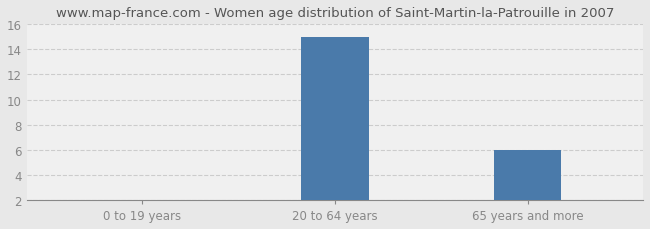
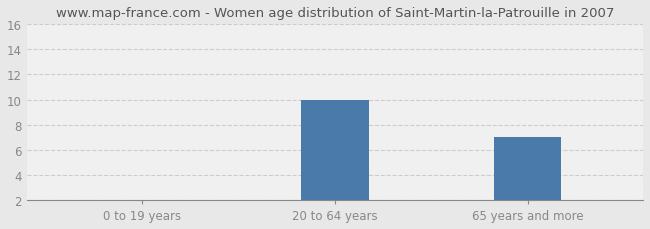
20 to 64 years: 15 -> 10
65 years and more: 6 -> 7
